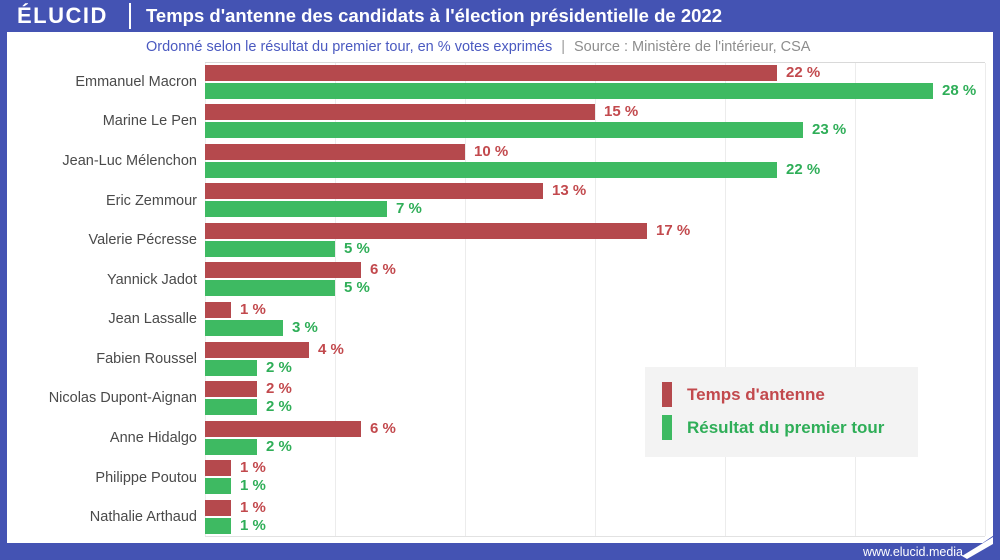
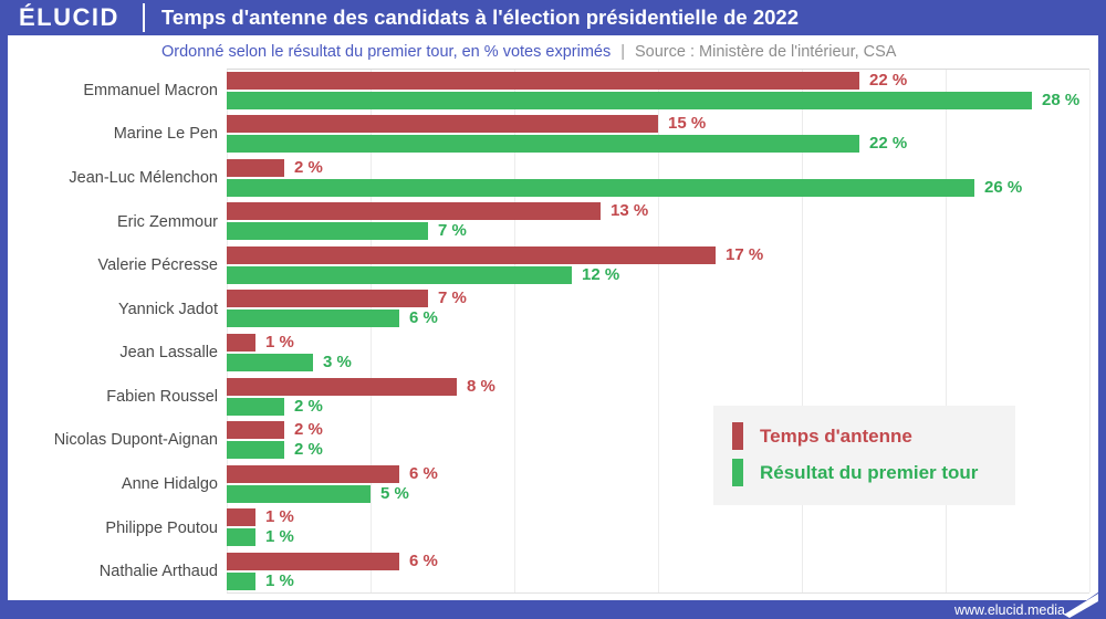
Résultat du premier tour/Marine Le Pen: 23 -> 22
Temps d'antenne/Jean-Luc Mélenchon: 10 -> 2
Résultat du premier tour/Jean-Luc Mélenchon: 22 -> 26
Résultat du premier tour/Valerie Pécresse: 5 -> 12
Temps d'antenne/Yannick Jadot: 6 -> 7
Résultat du premier tour/Yannick Jadot: 5 -> 6
Temps d'antenne/Fabien Roussel: 4 -> 8
Résultat du premier tour/Anne Hidalgo: 2 -> 5
Temps d'antenne/Nathalie Arthaud: 1 -> 6
